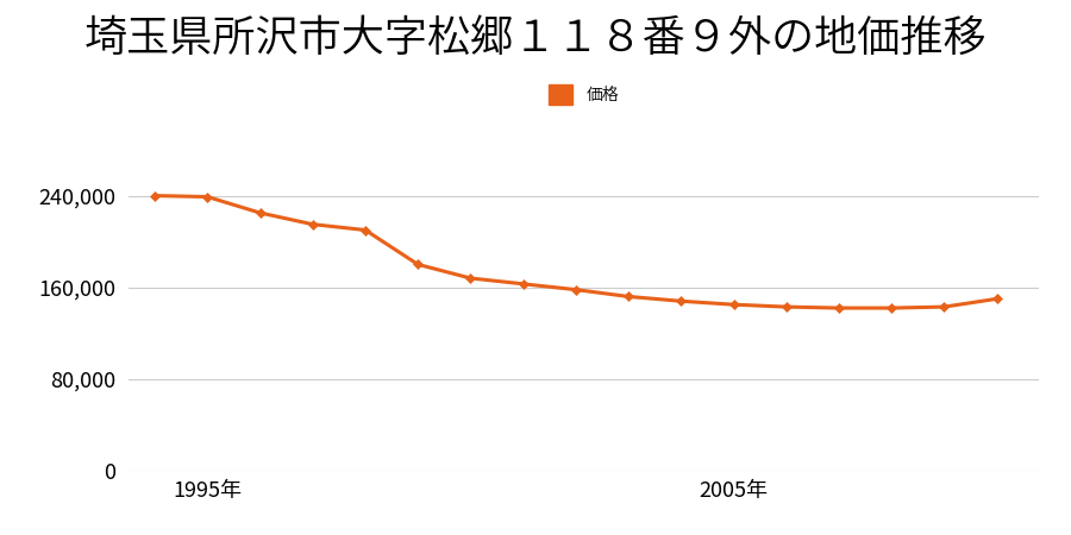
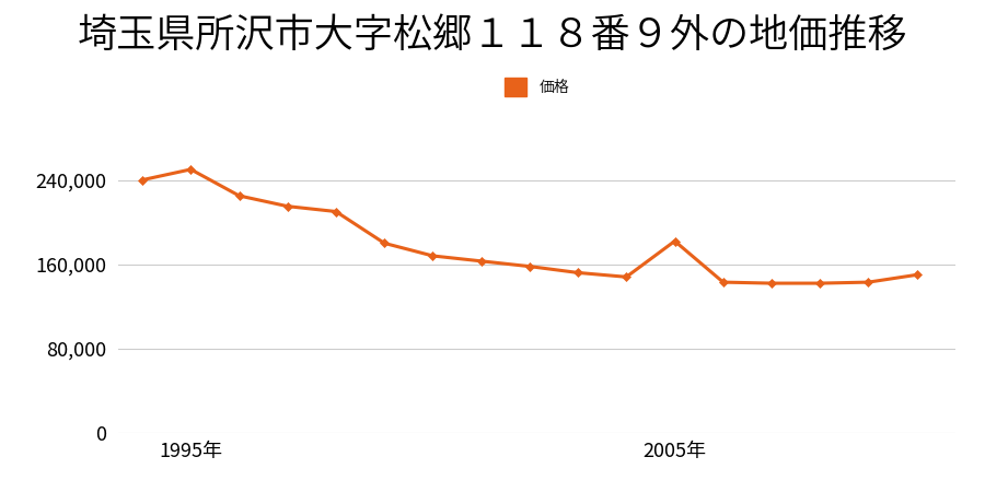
1995年: 239,000 -> 250,000
2005年: 145,000 -> 182,000
